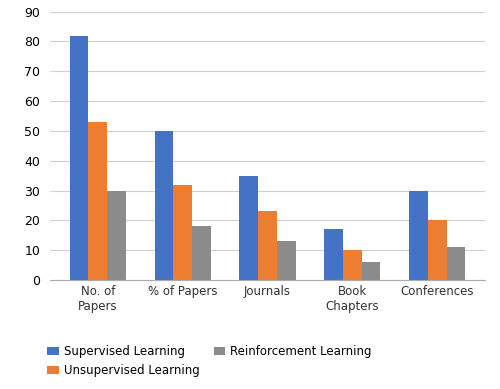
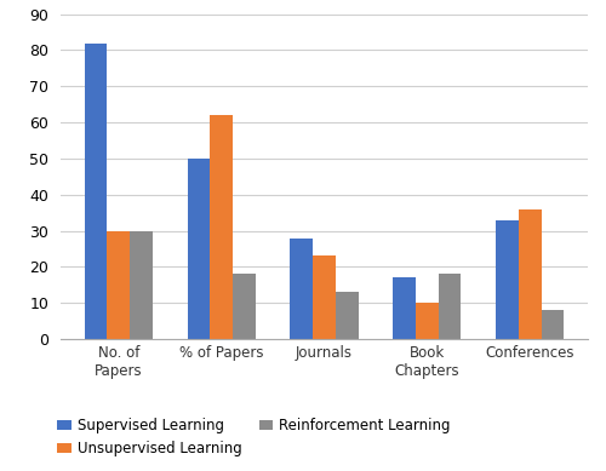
Unsupervised Learning/No. of Papers: 53 -> 30
Unsupervised Learning/% of Papers: 32 -> 62
Supervised Learning/Journals: 35 -> 28
Reinforcement Learning/Book Chapters: 6 -> 18
Supervised Learning/Conferences: 30 -> 33
Unsupervised Learning/Conferences: 20 -> 36
Reinforcement Learning/Conferences: 11 -> 8
